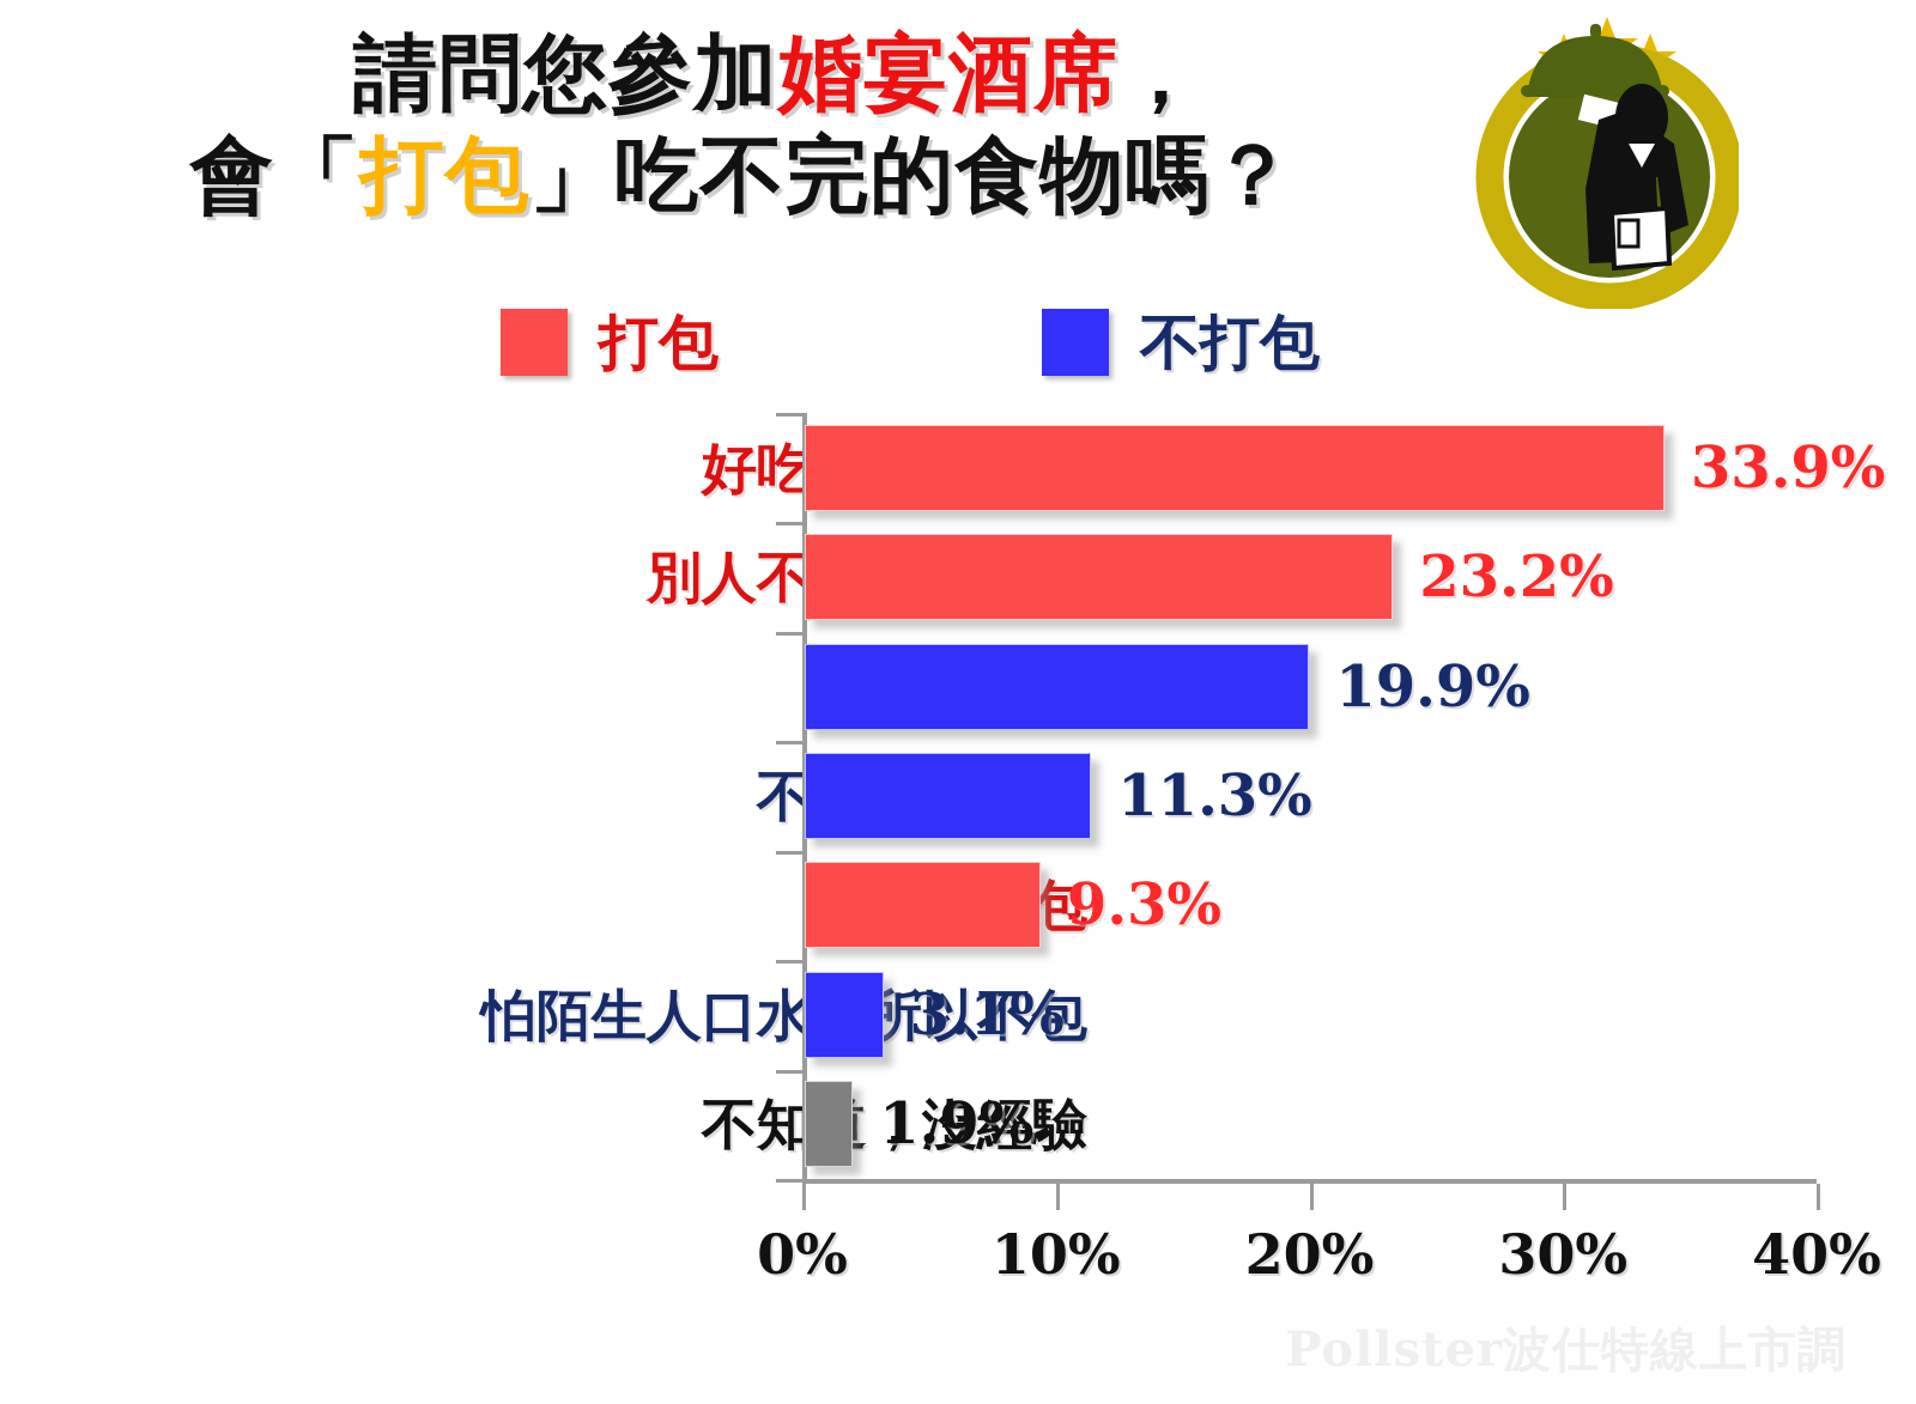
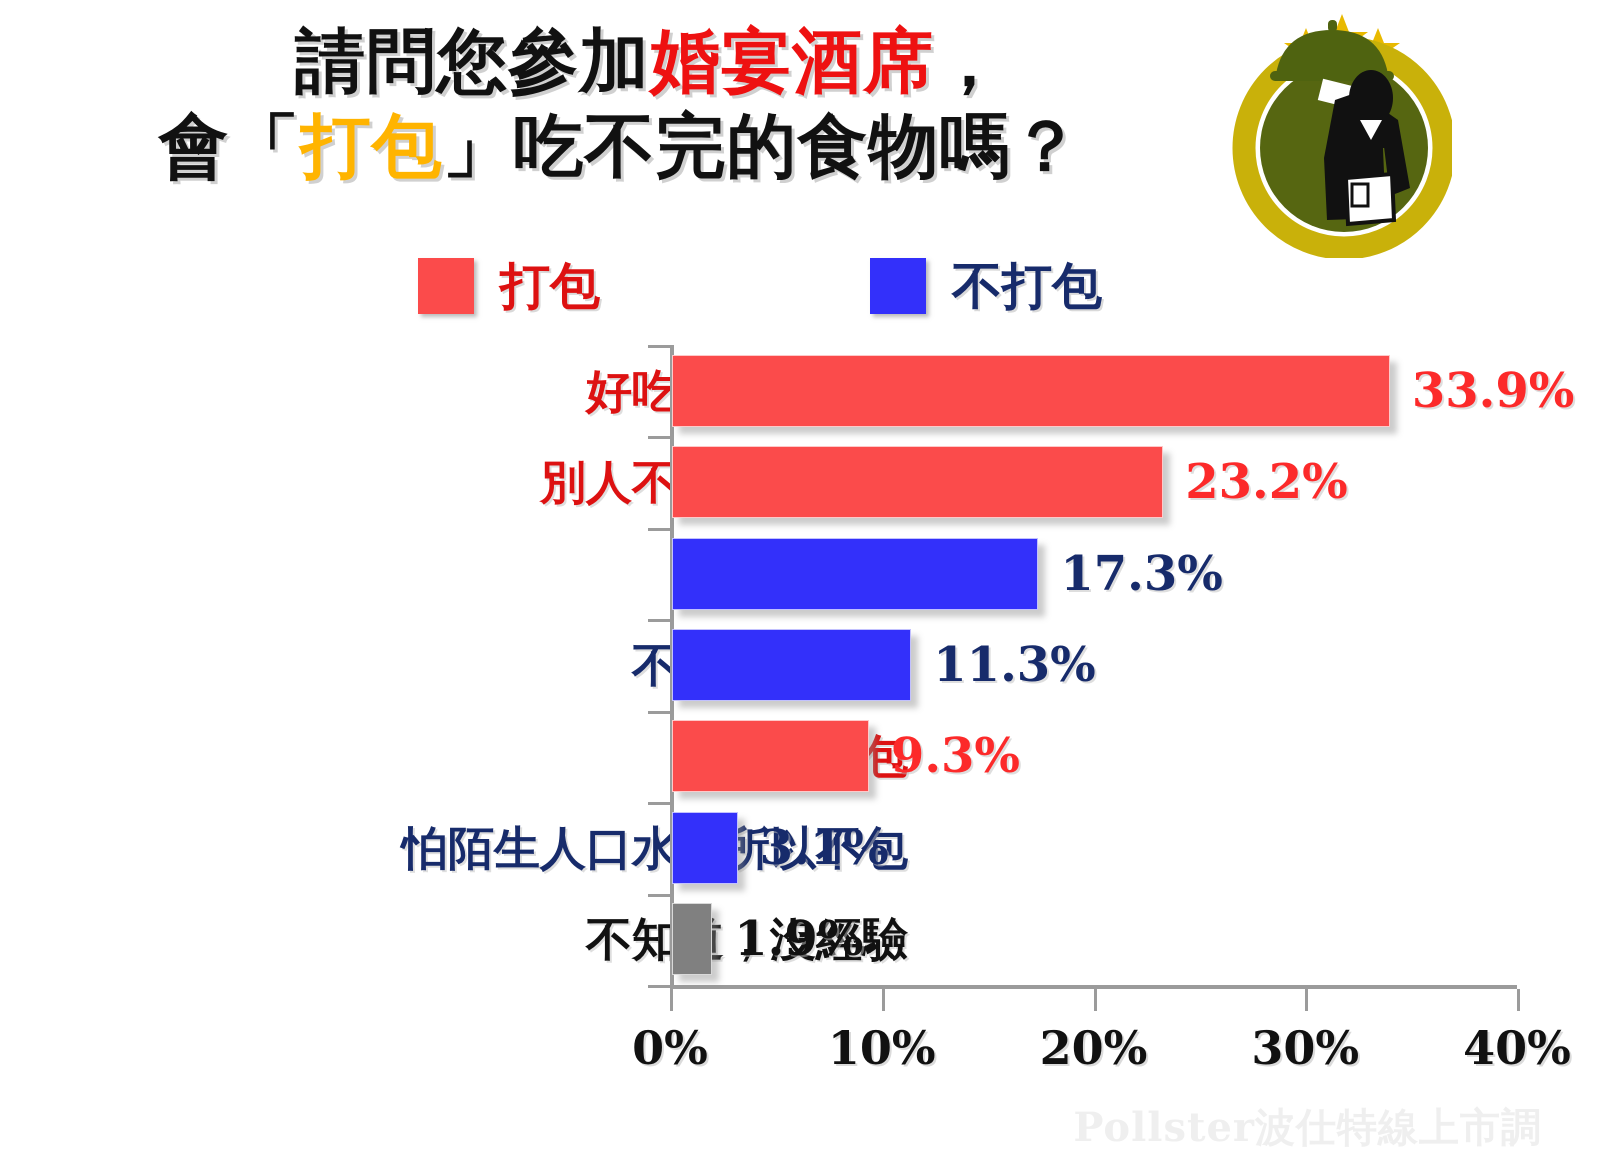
不喜歡打包: 19.9% -> 17.3%
